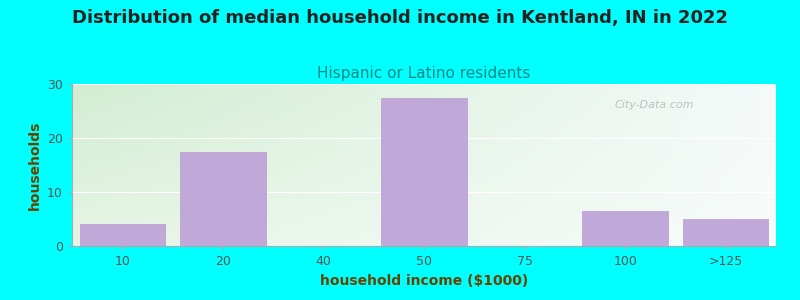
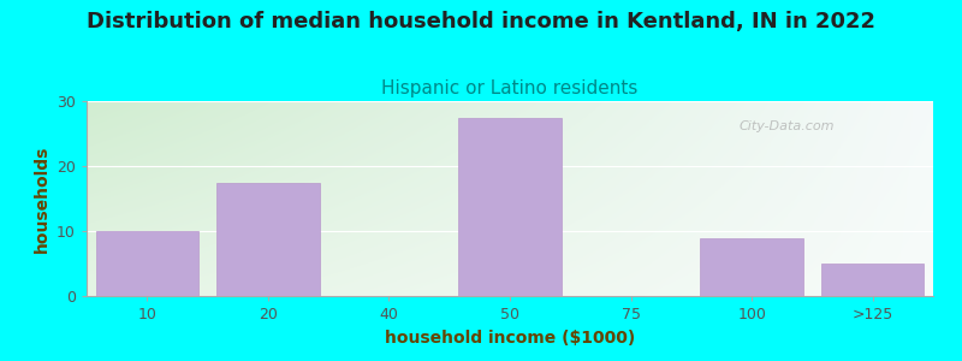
10: 4.0 -> 10.0
100: 6.5 -> 8.8
